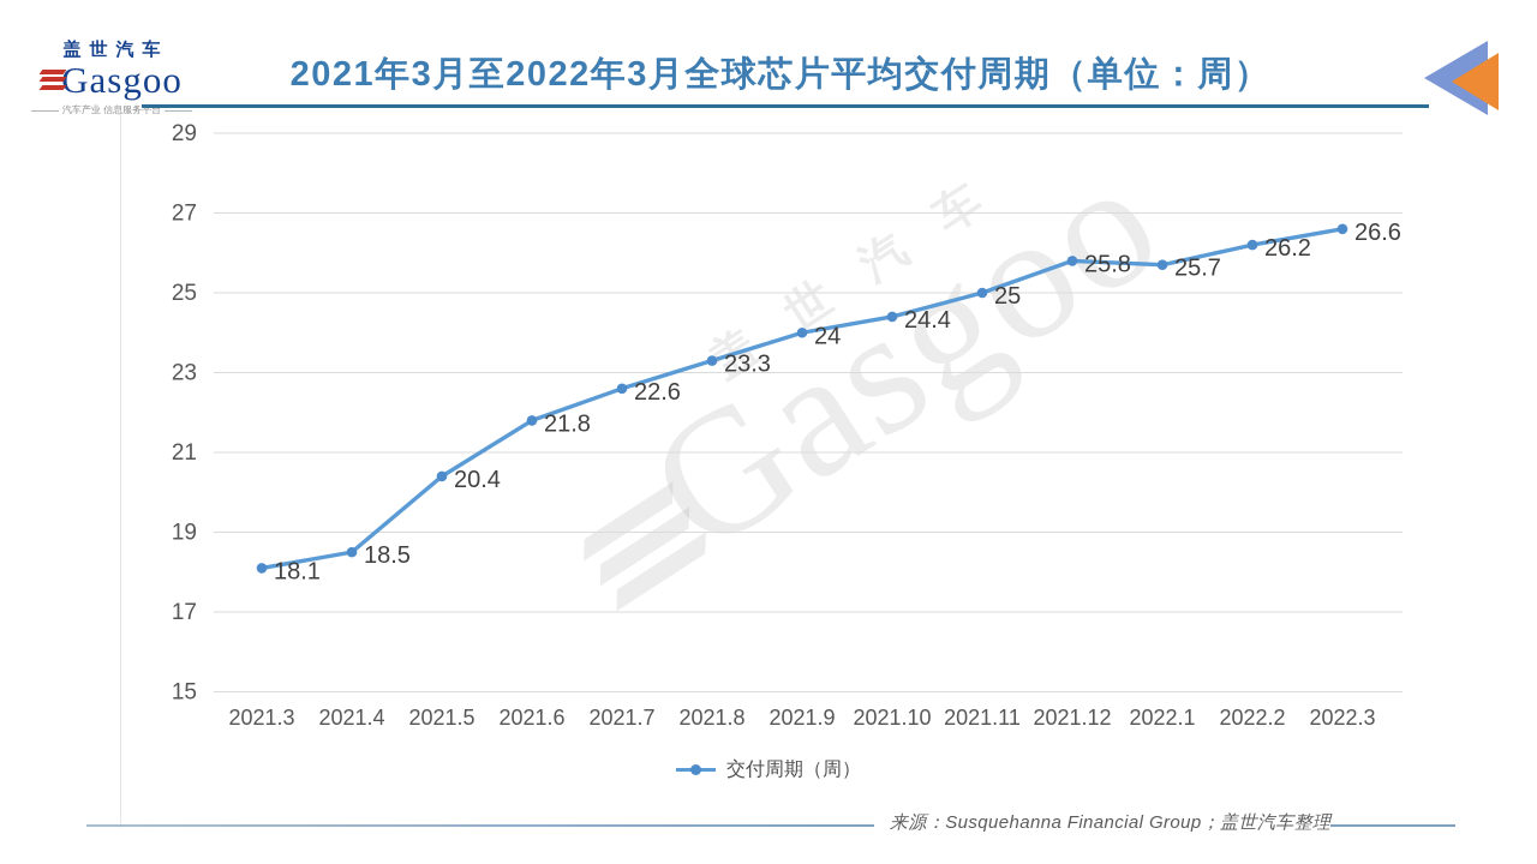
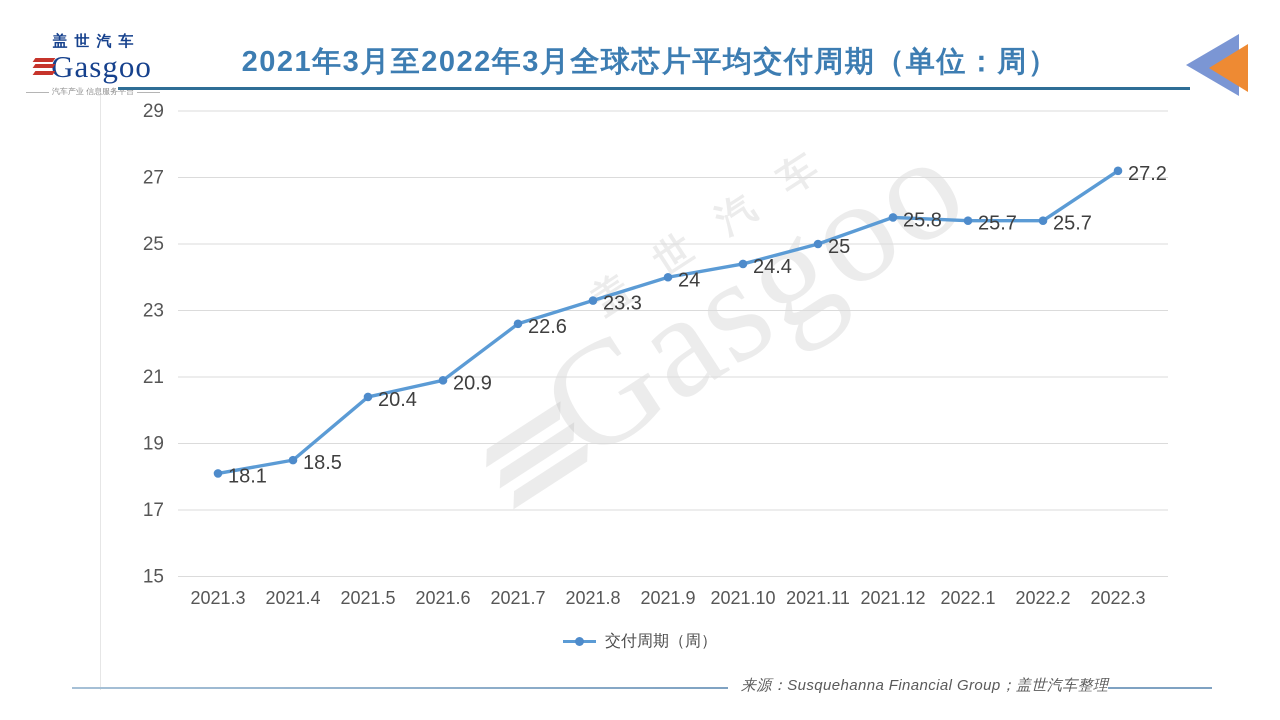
2021.6: 21.8 -> 20.9
2022.2: 26.2 -> 25.7
2022.3: 26.6 -> 27.2
